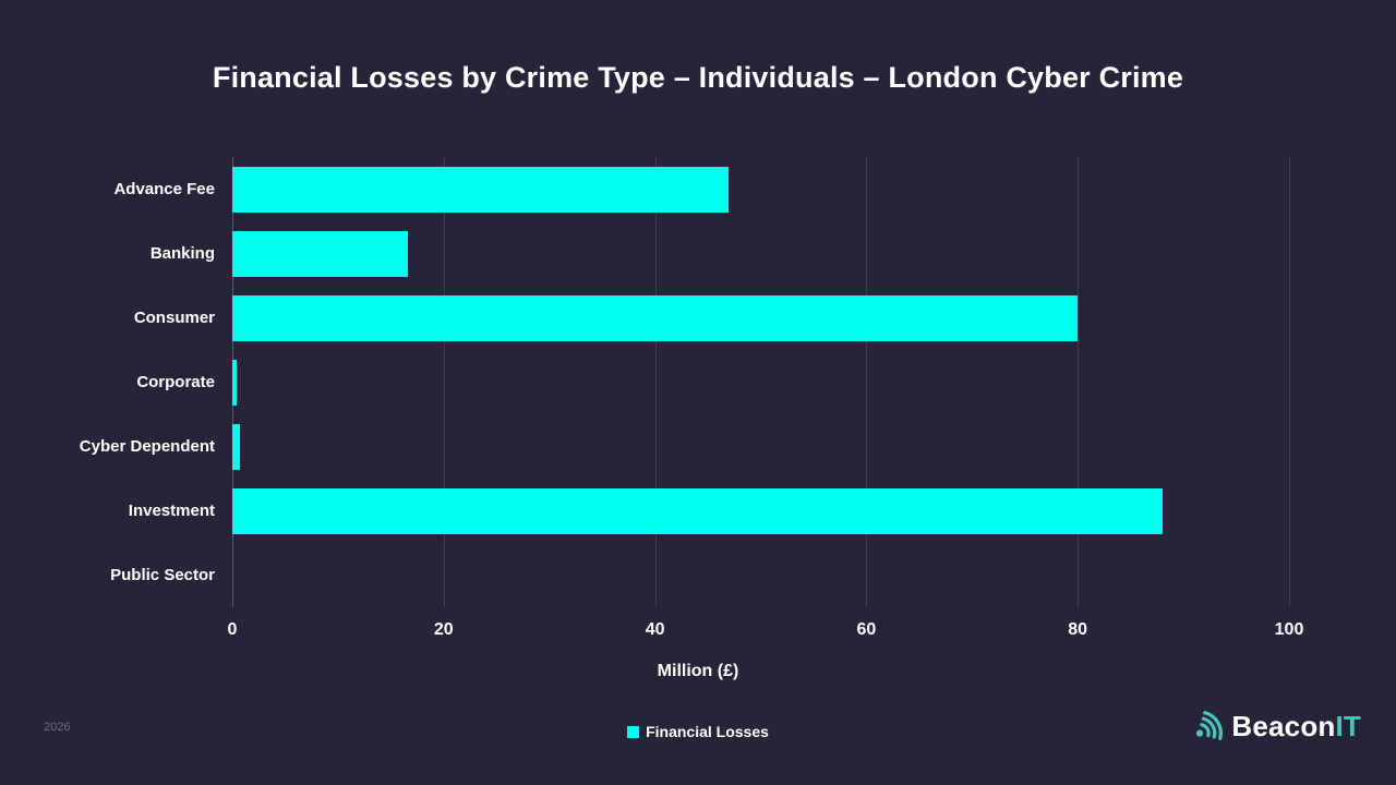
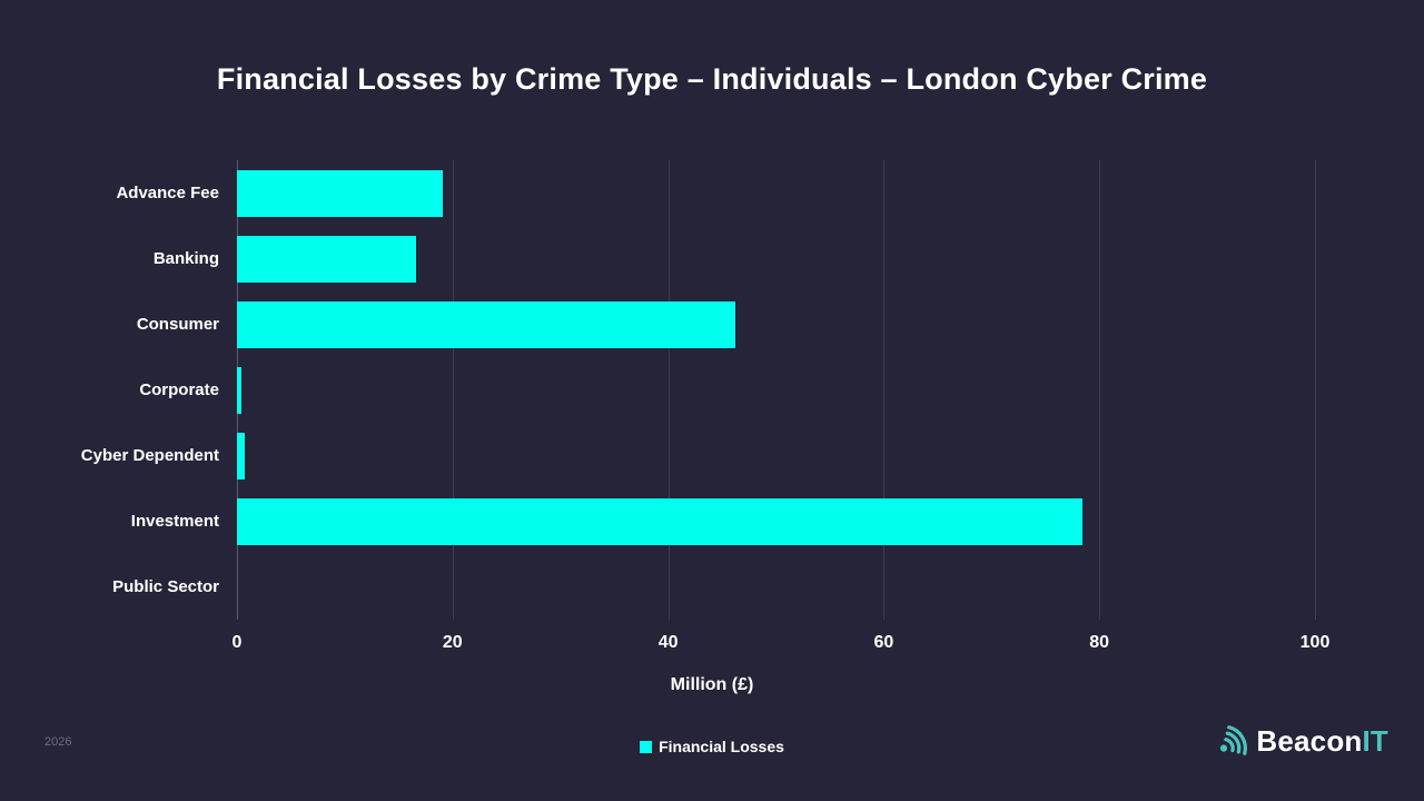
Advance Fee: 47 -> 19
Consumer: 80 -> 46
Investment: 88 -> 78
